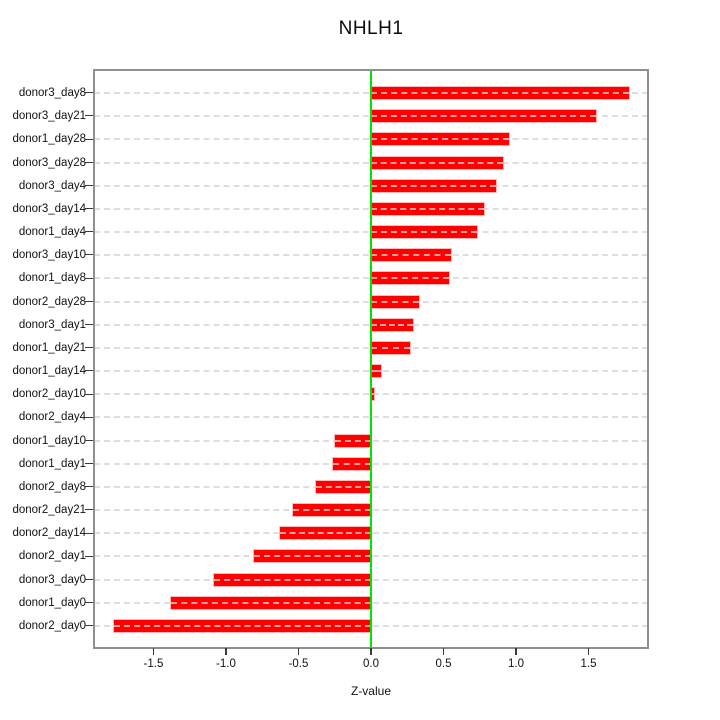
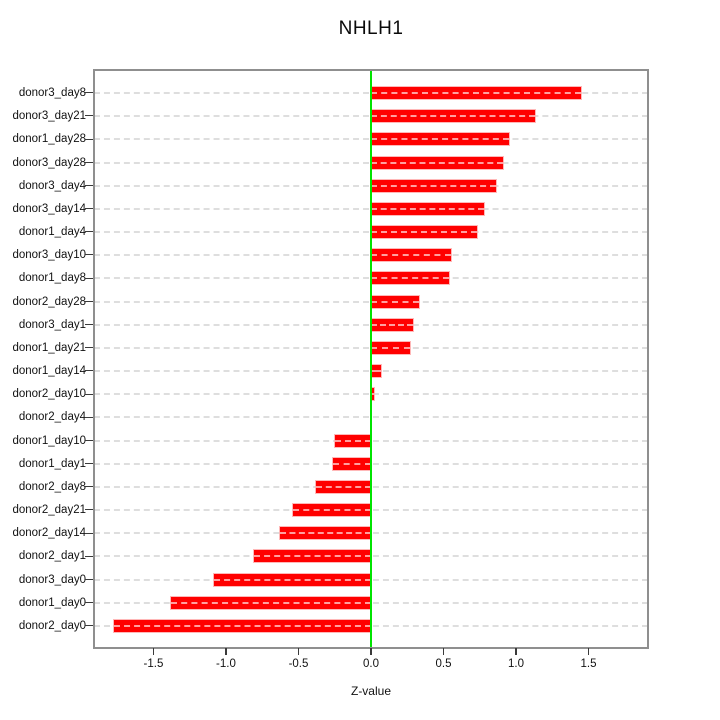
donor3_day8: 1.78 -> 1.45
donor3_day21: 1.55 -> 1.13
